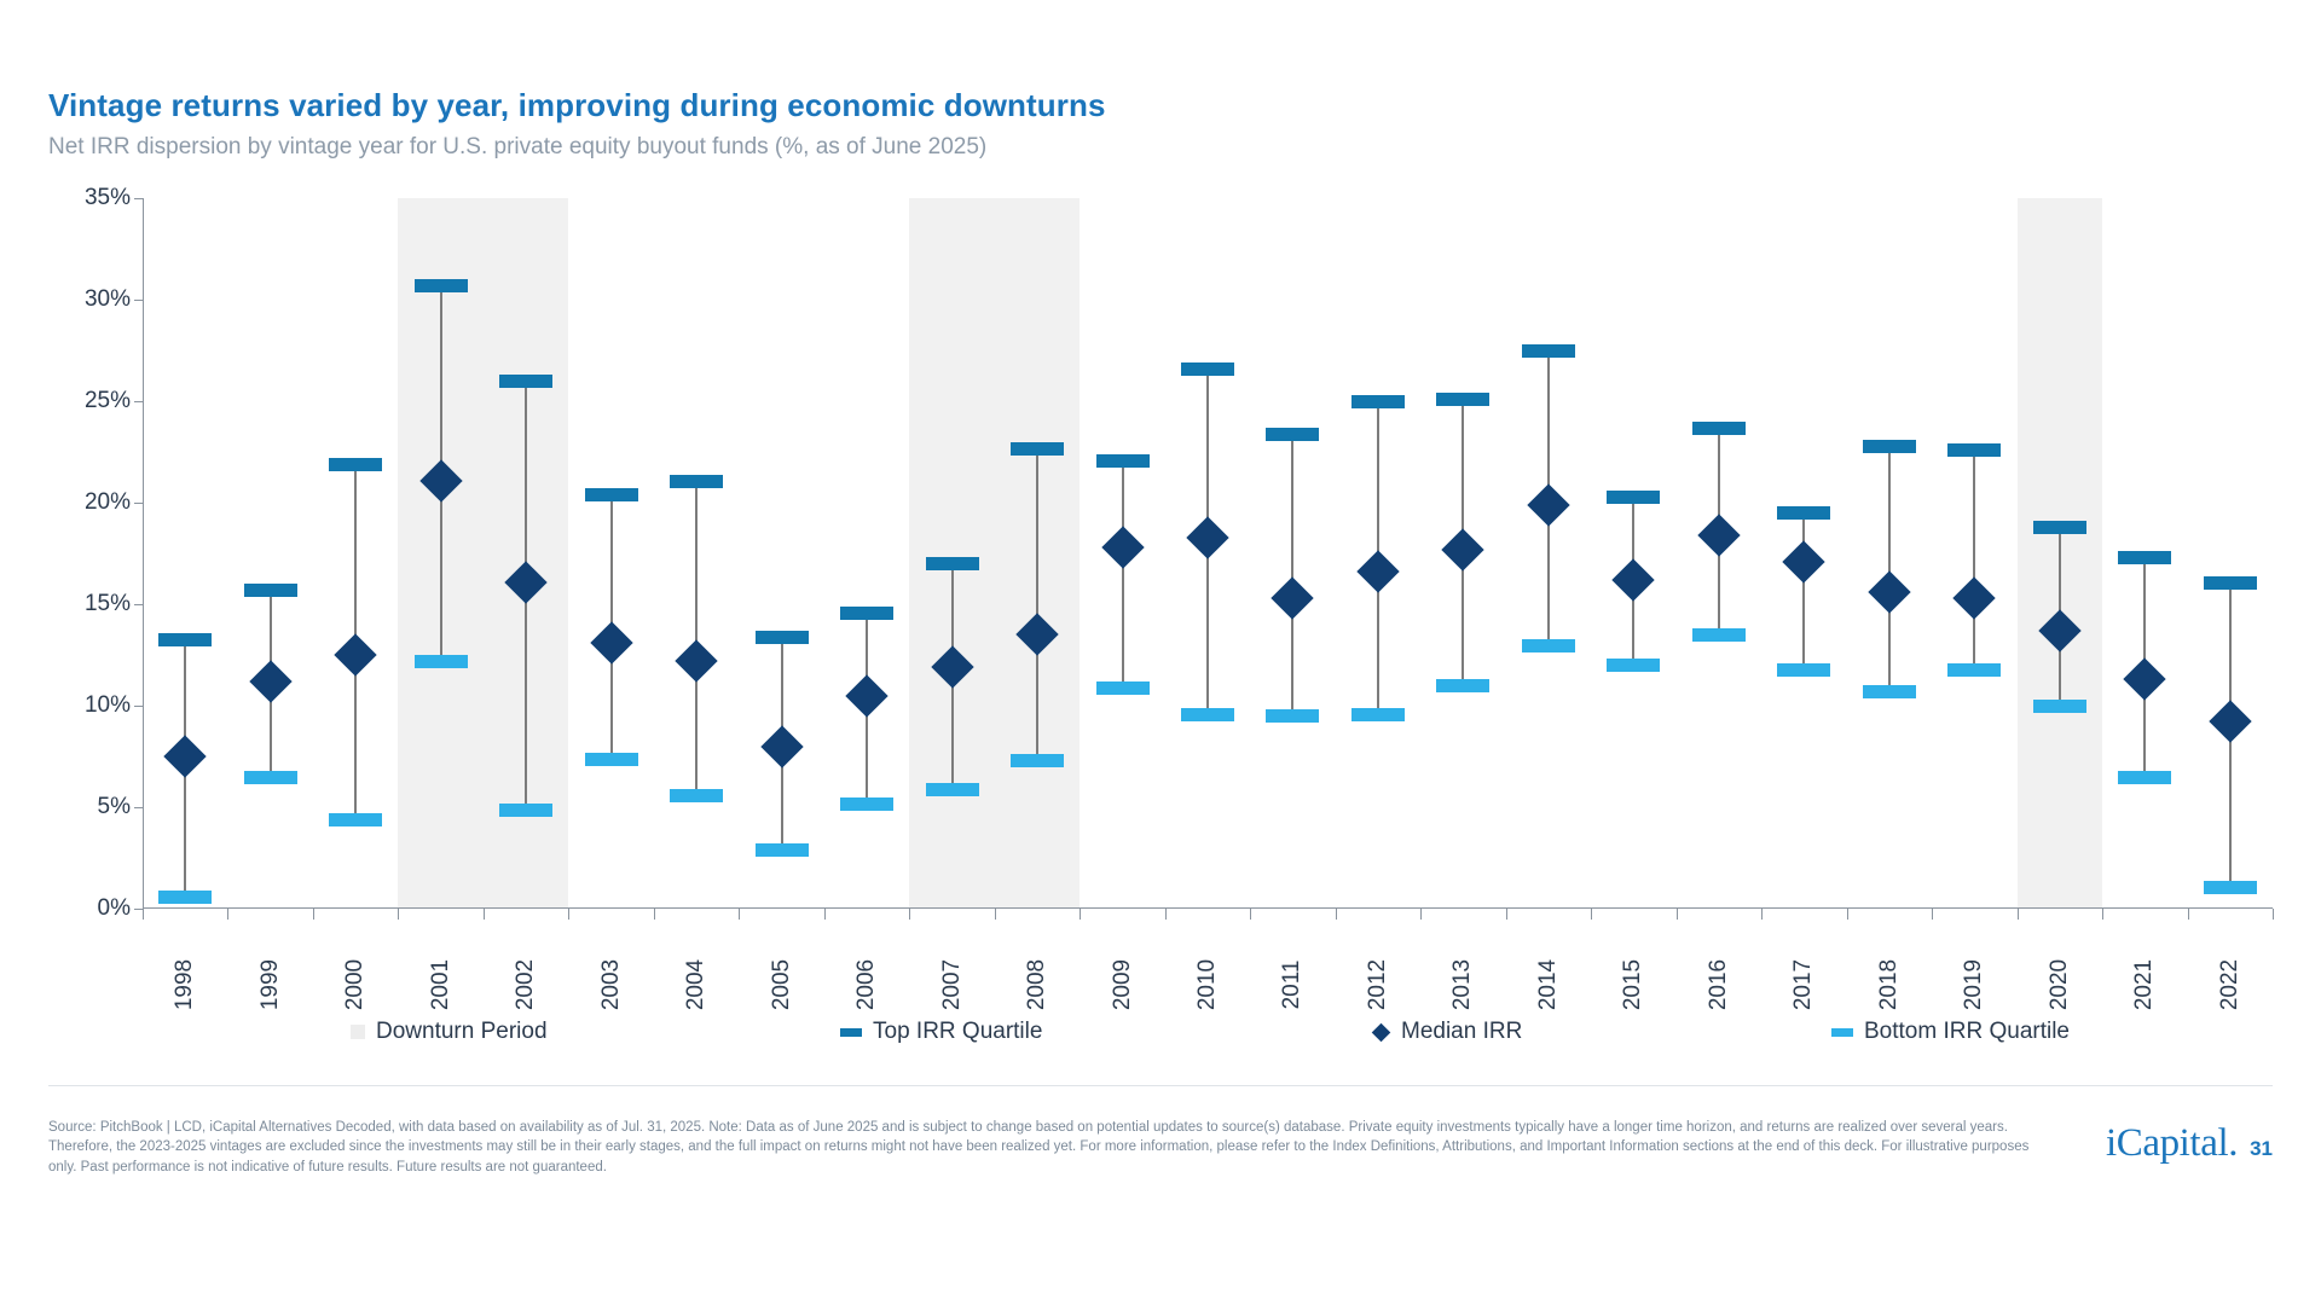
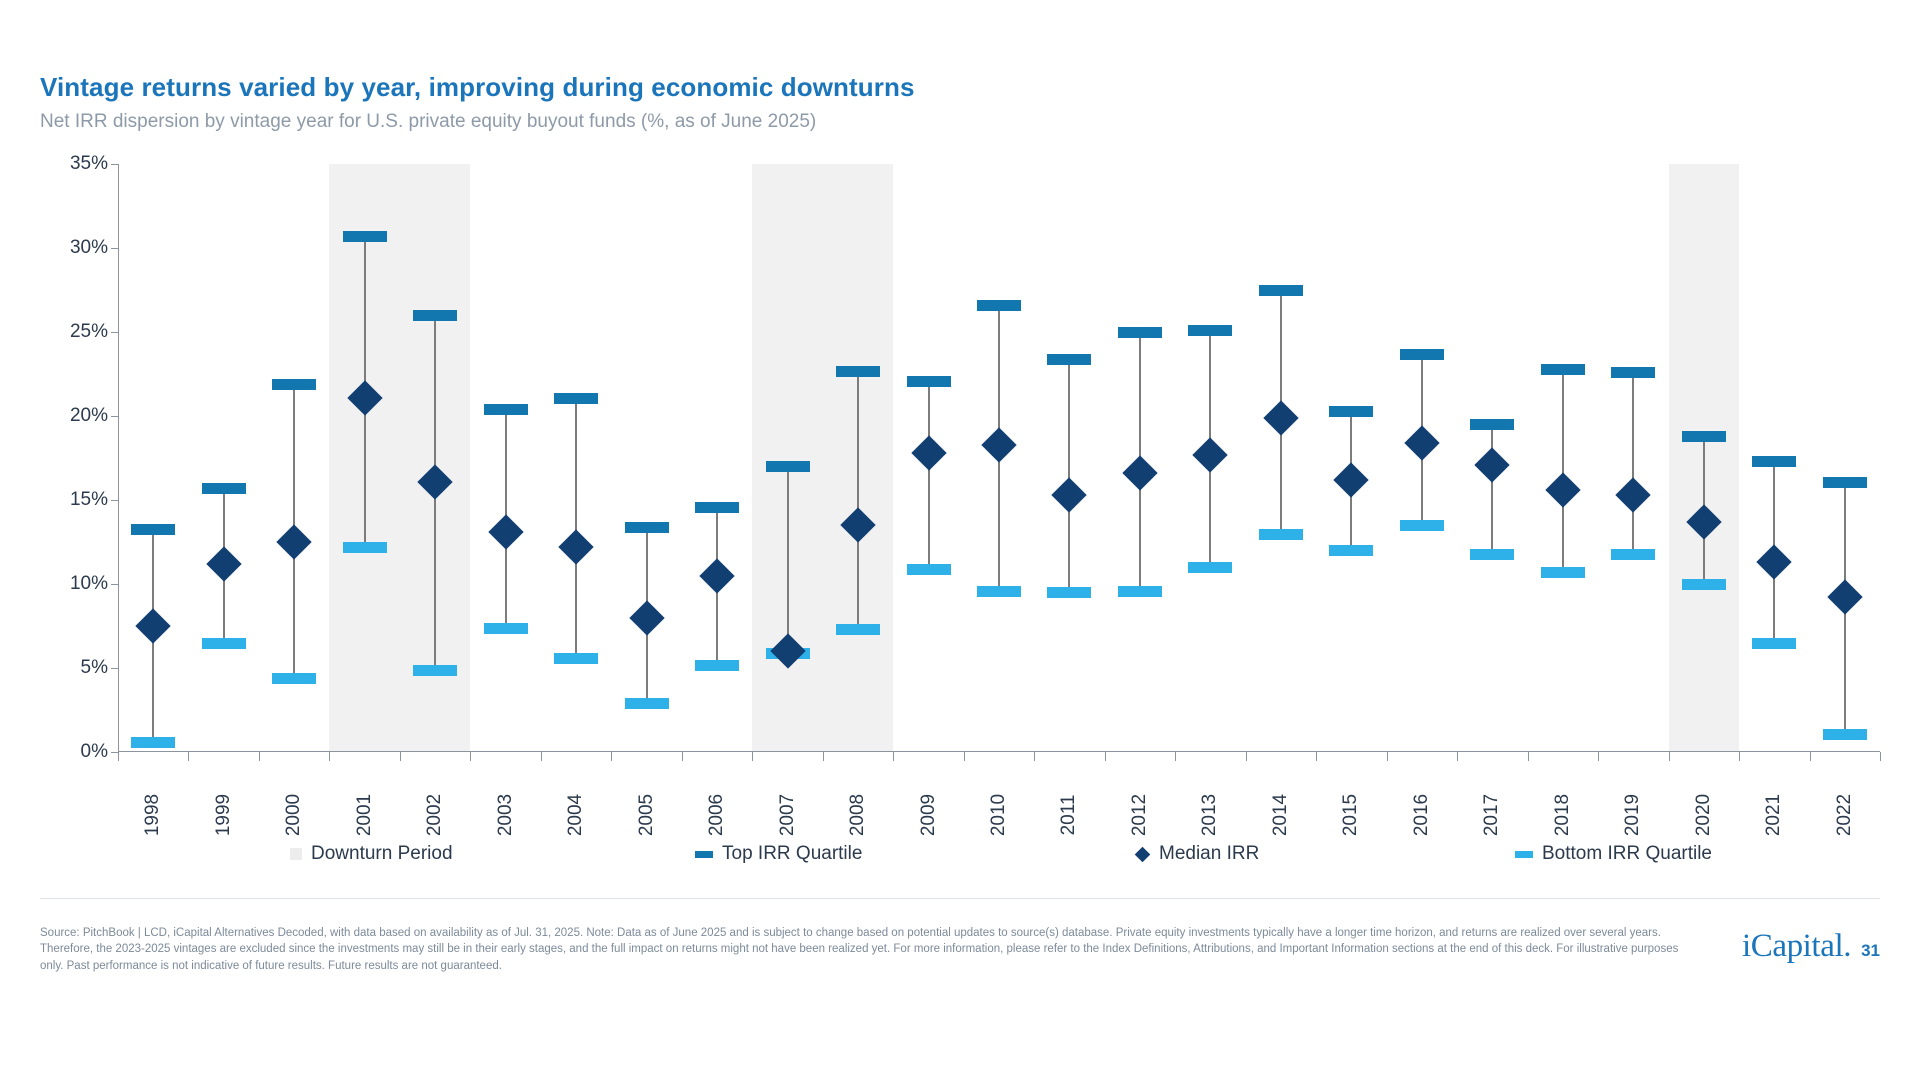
Median IRR/2007: 11.9% -> 6.0%
